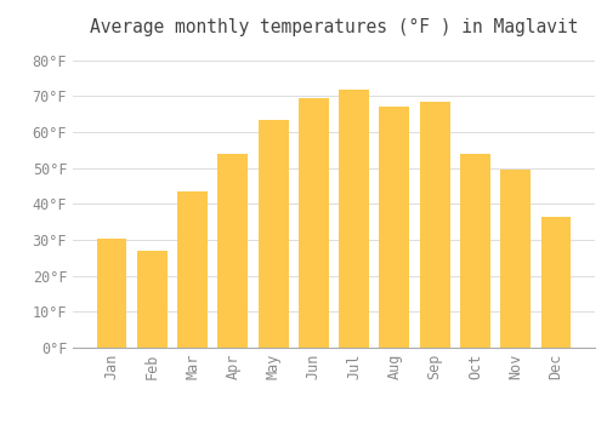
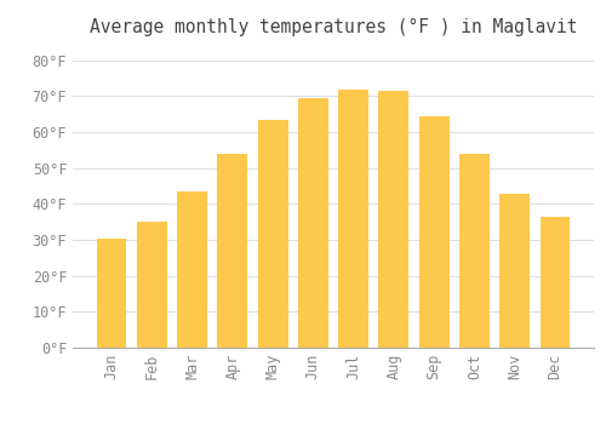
Feb: 27.0°F -> 35.0°F
Aug: 67.0°F -> 71.5°F
Sep: 68.5°F -> 64.5°F
Nov: 49.5°F -> 43.0°F
